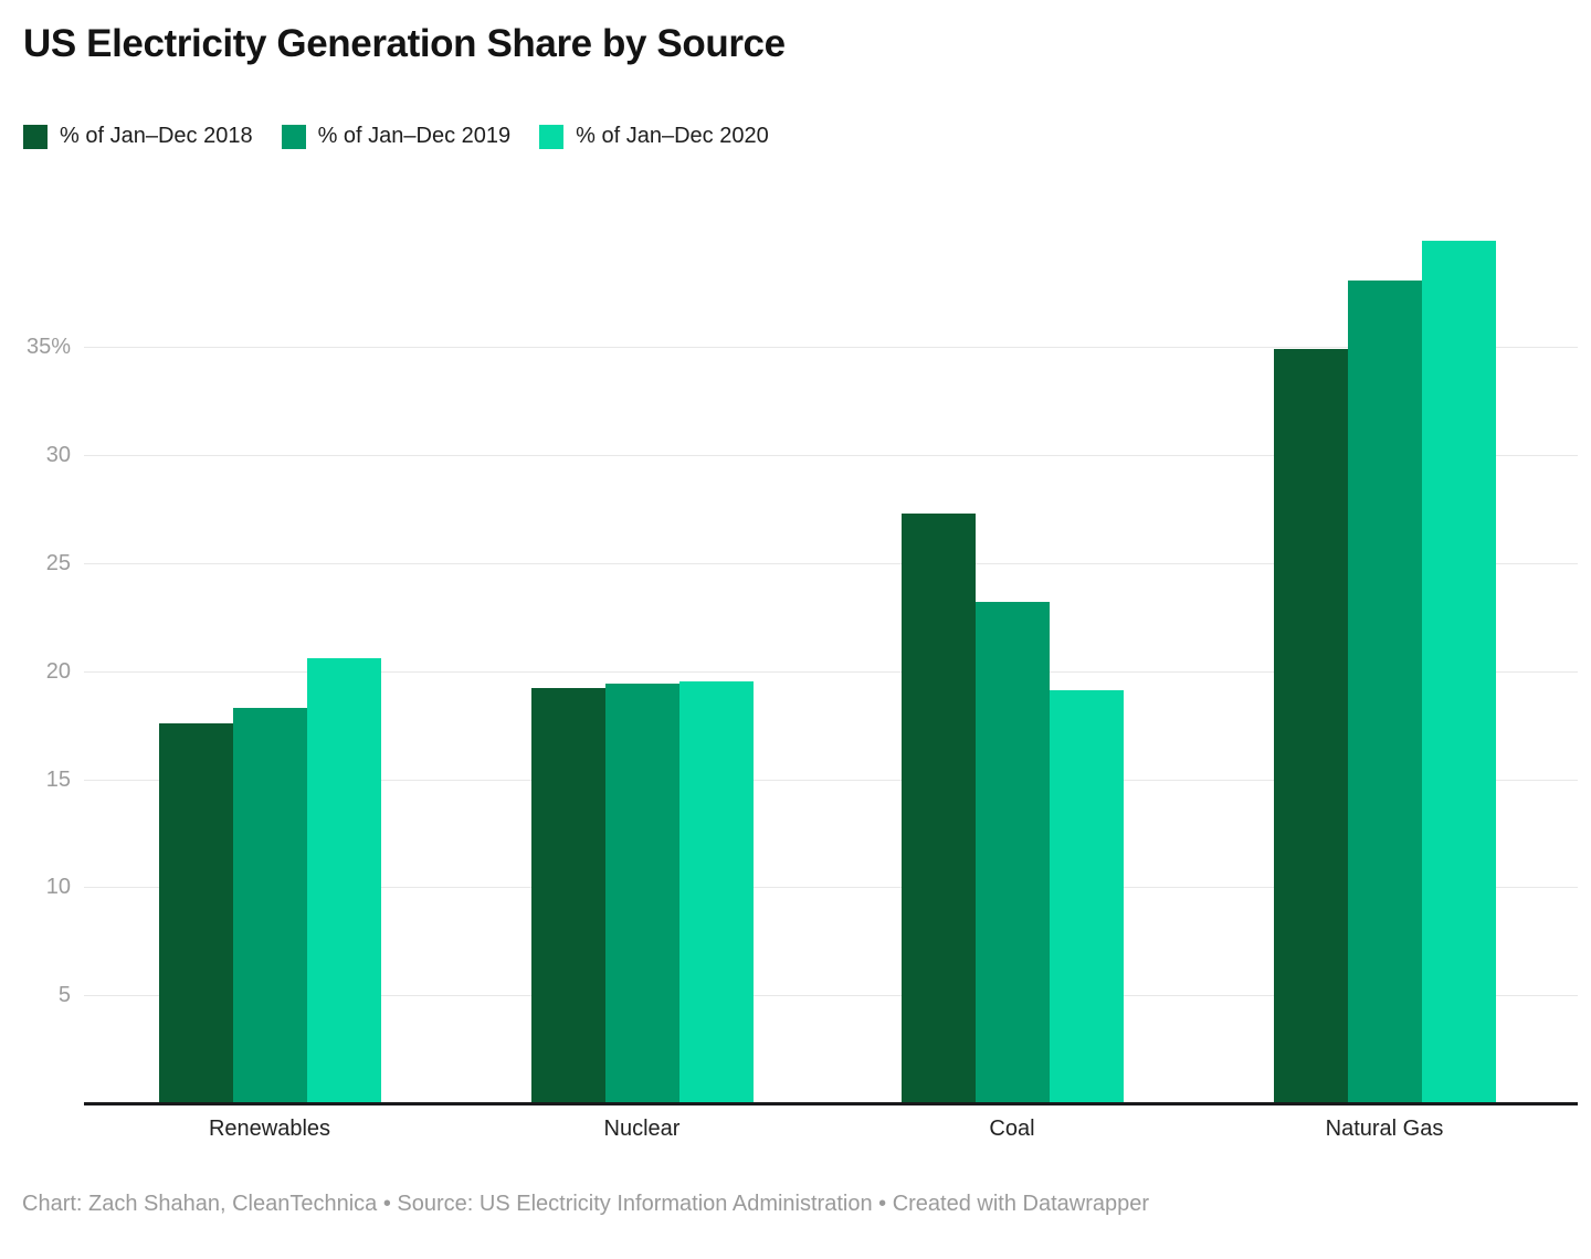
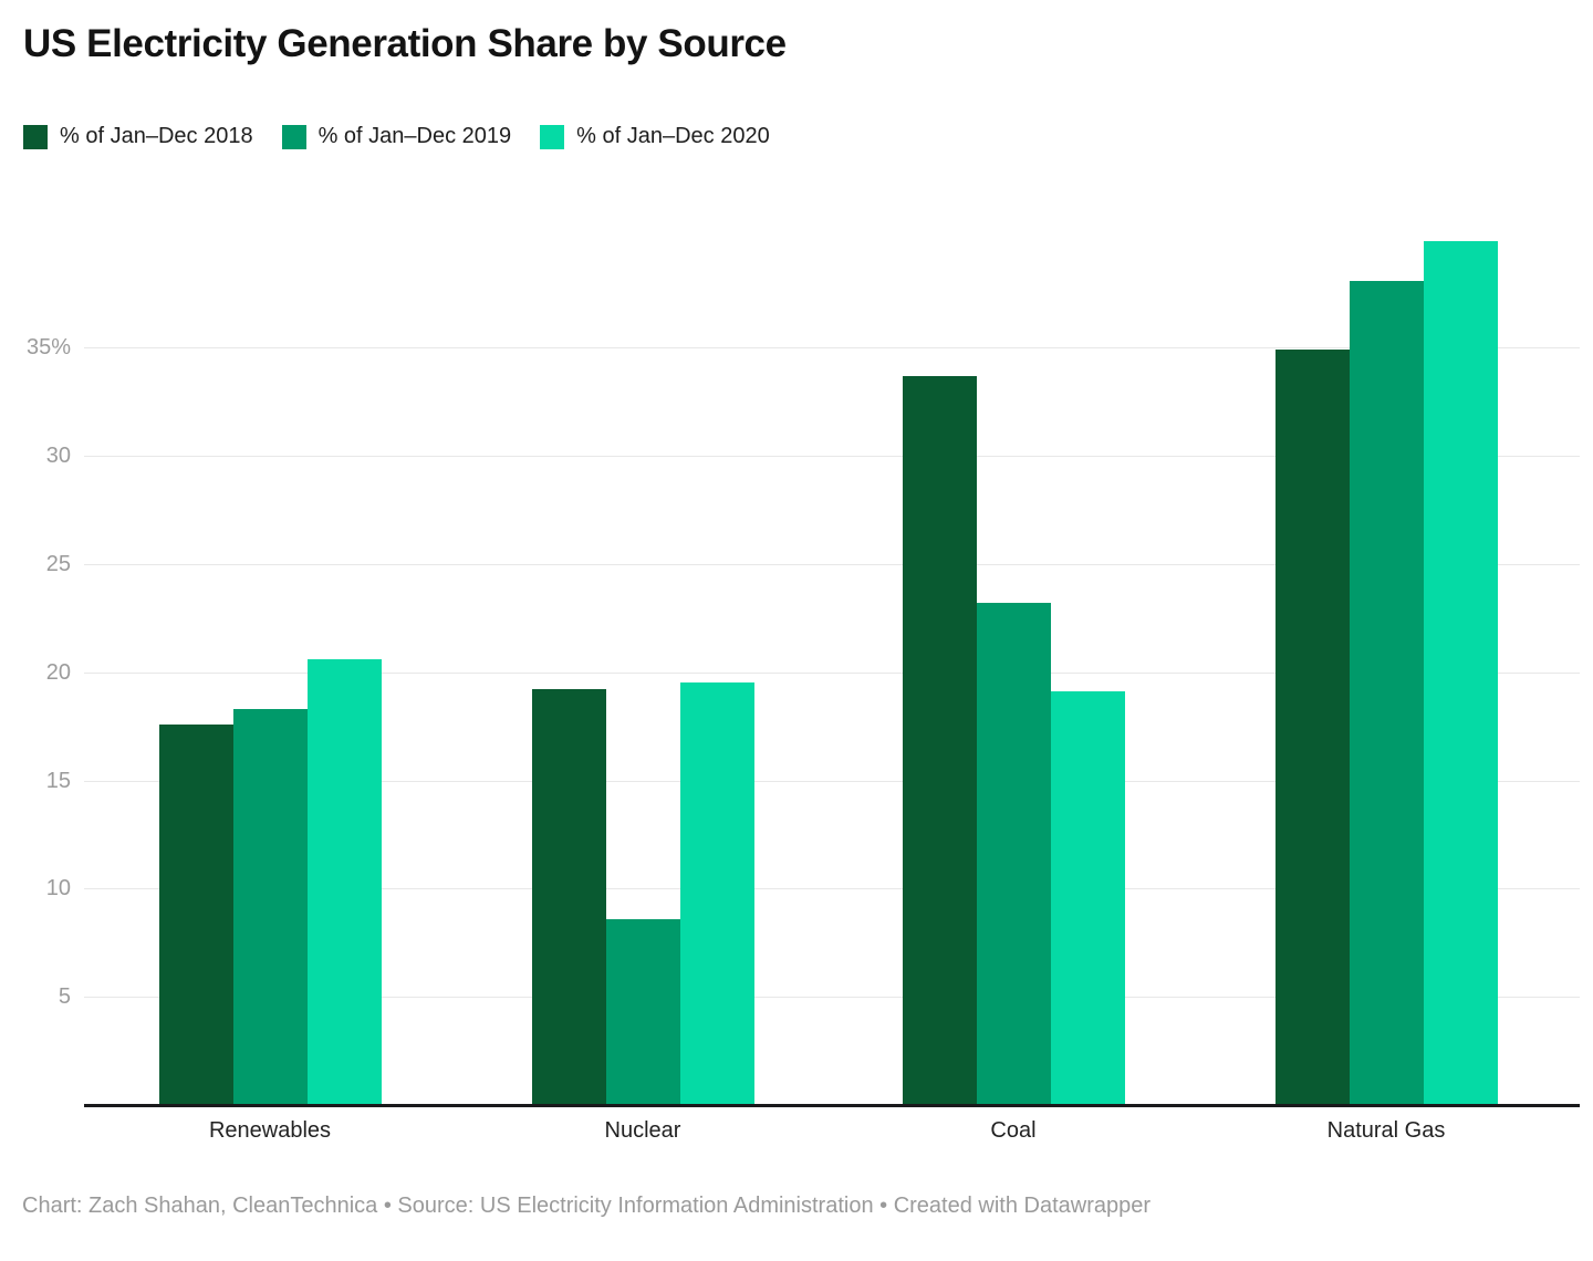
% of Jan–Dec 2019/Nuclear: 19.4% -> 8.6%
% of Jan–Dec 2018/Coal: 27.3% -> 33.7%
